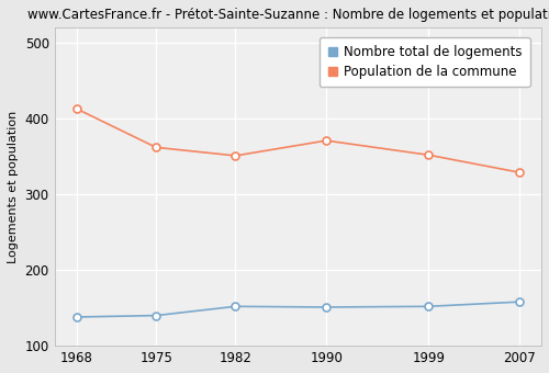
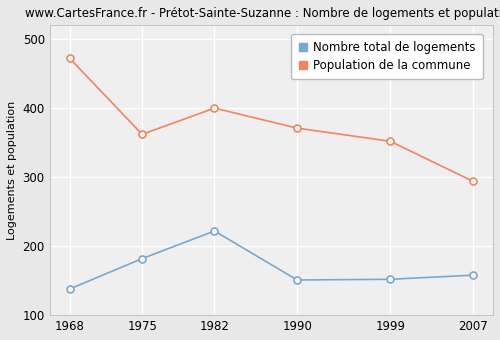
Population de la commune/1968: 413 -> 472
Nombre total de logements/1975: 140 -> 182
Nombre total de logements/1982: 152 -> 222
Population de la commune/1982: 351 -> 400
Population de la commune/2007: 329 -> 294
